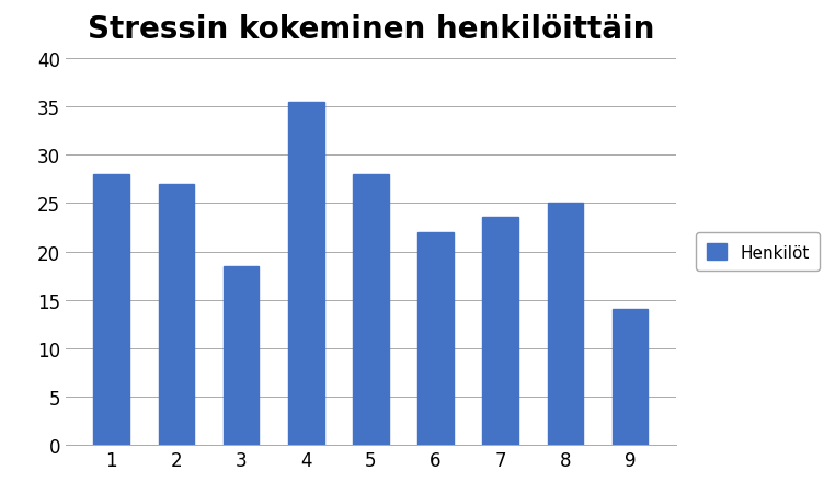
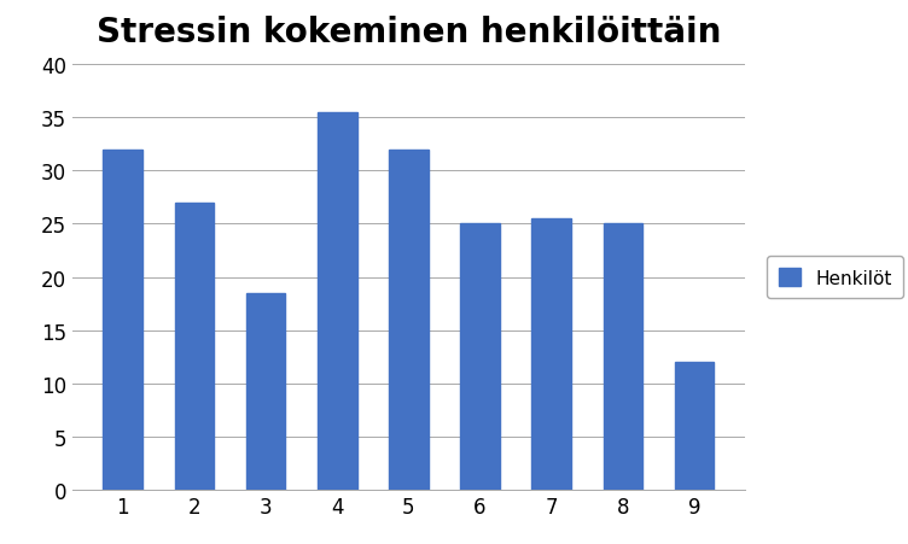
1: 28.0 -> 32.0
5: 28.0 -> 32.0
6: 22.0 -> 25.0
7: 23.6 -> 25.5
9: 14.0 -> 12.0
